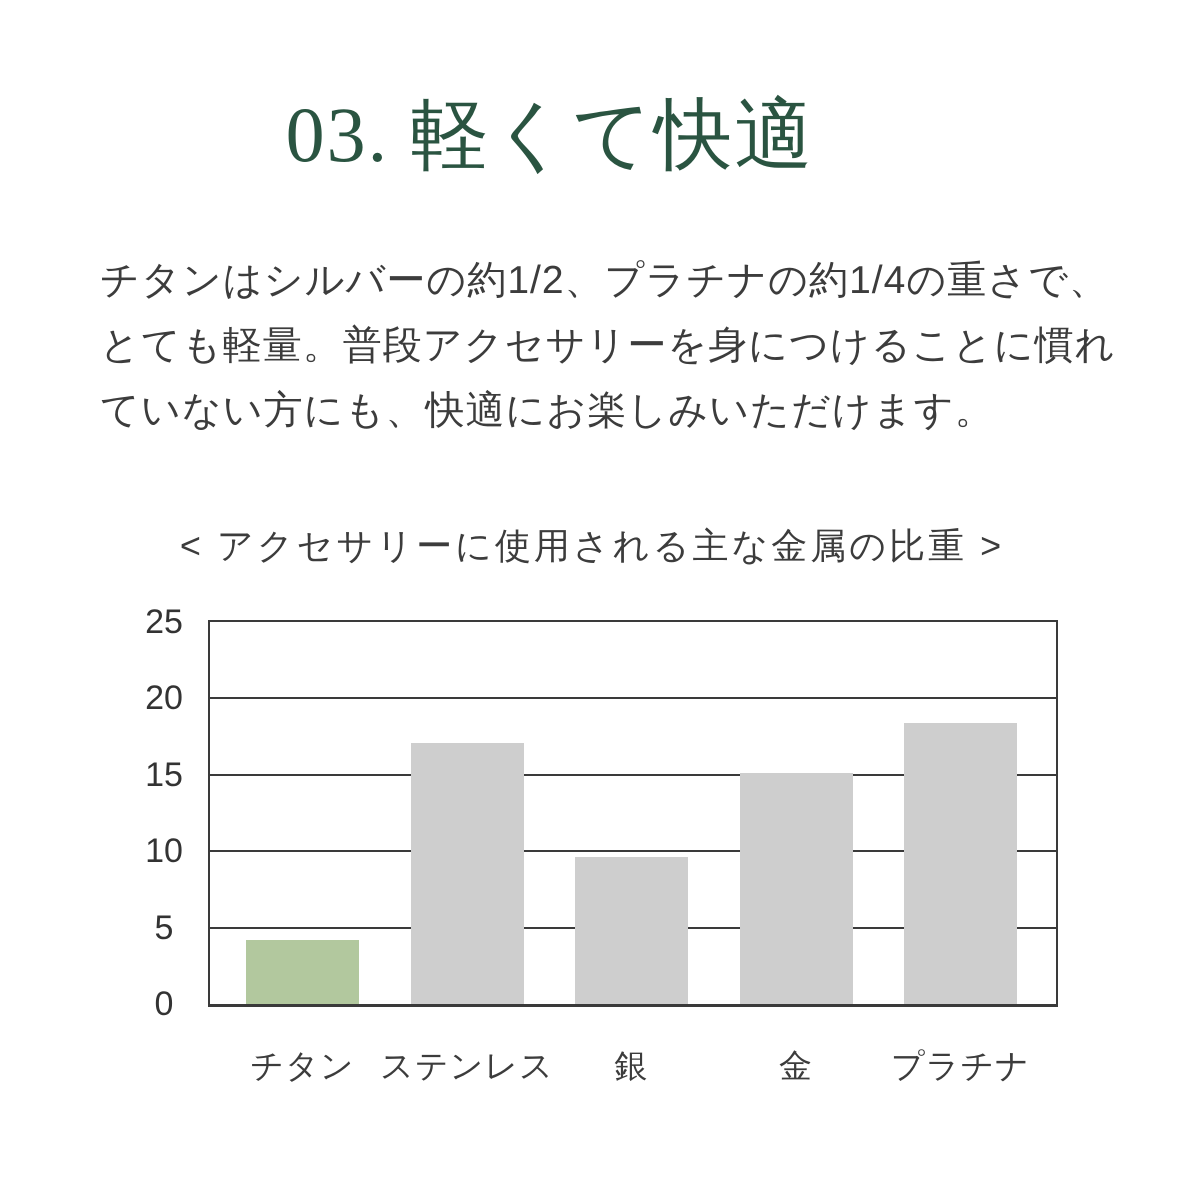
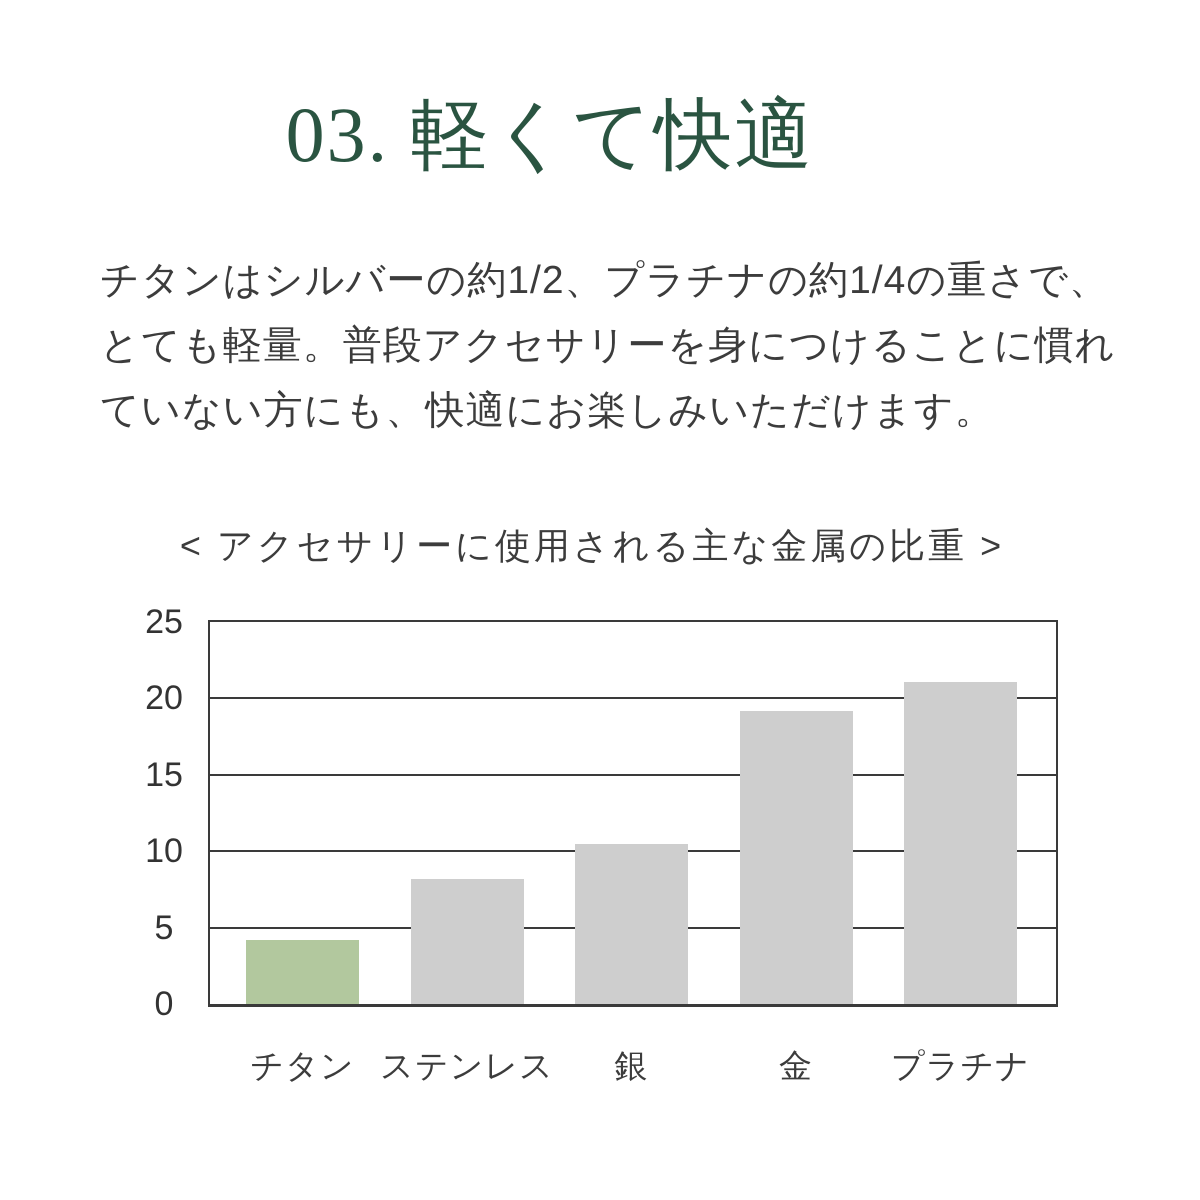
ステンレス: 17.1 -> 8.2
銀: 9.6 -> 10.5
金: 15.1 -> 19.2
プラチナ: 18.4 -> 21.1
